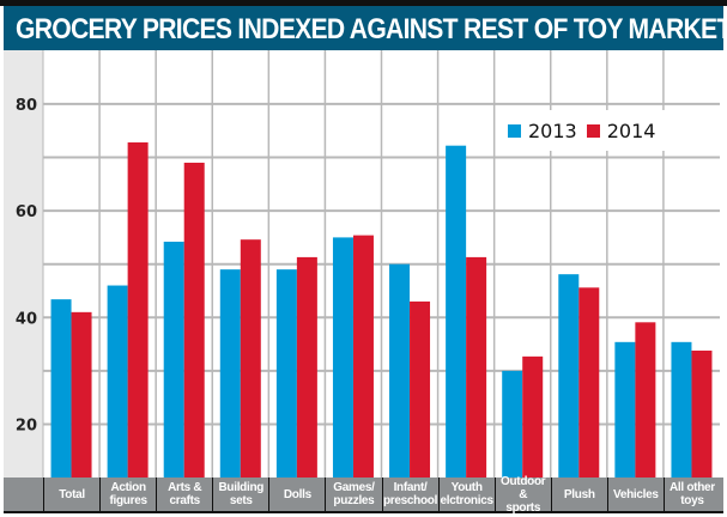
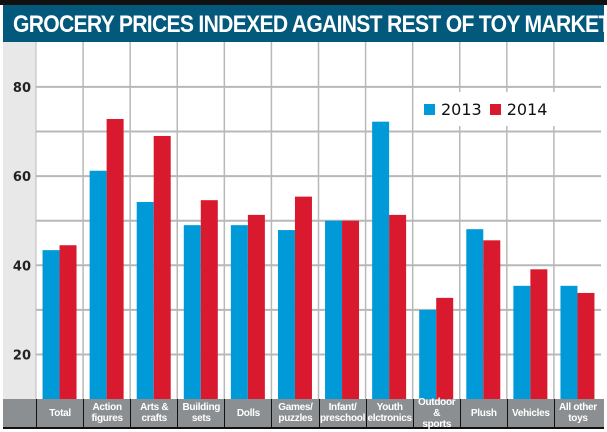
2014/Total: 41 -> 44
2013/Action figures: 46 -> 61
2013/Games/ puzzles: 55 -> 48
2014/Infant/ preschool: 43 -> 50
